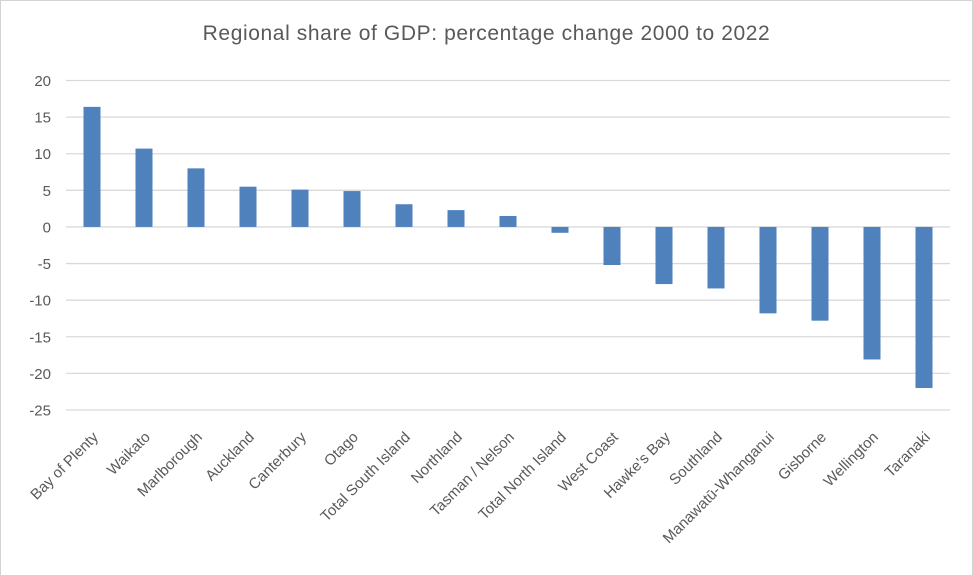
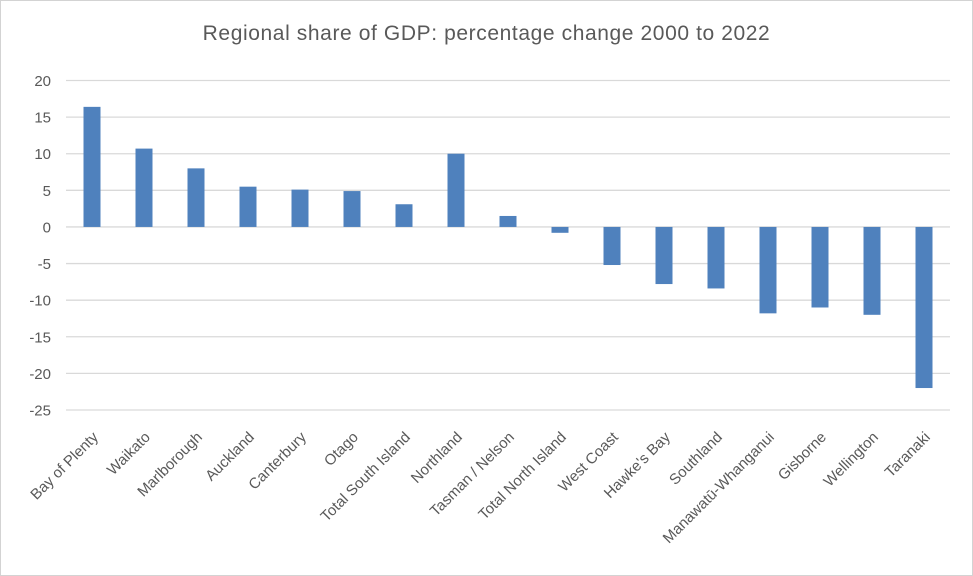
Northland: 2 -> 10
Gisborne: -13 -> -11
Wellington: -18 -> -12
